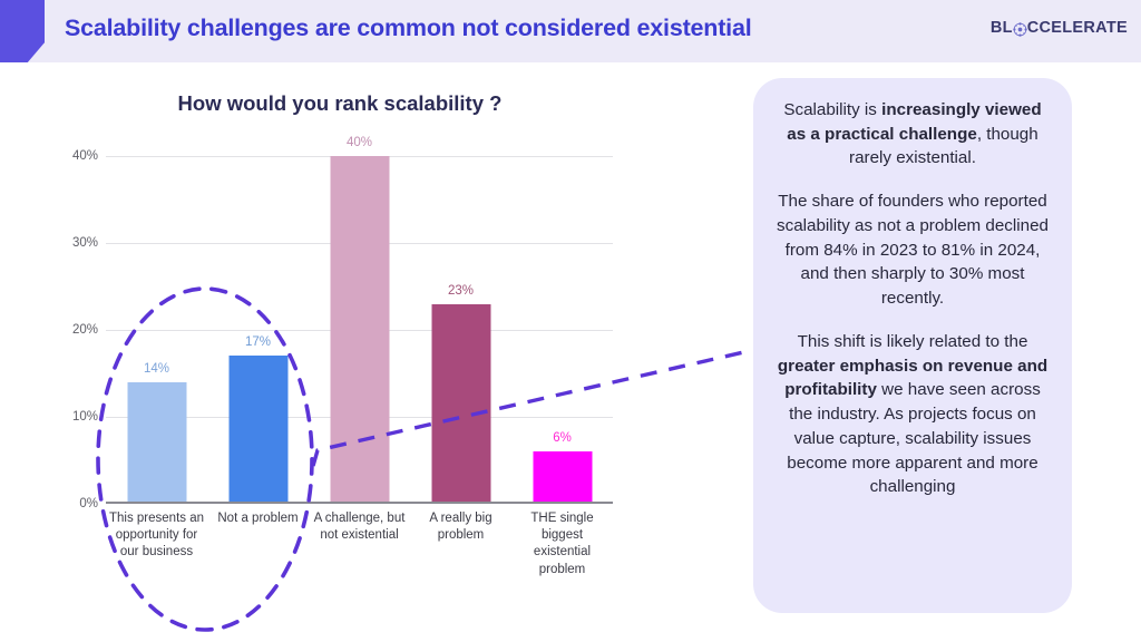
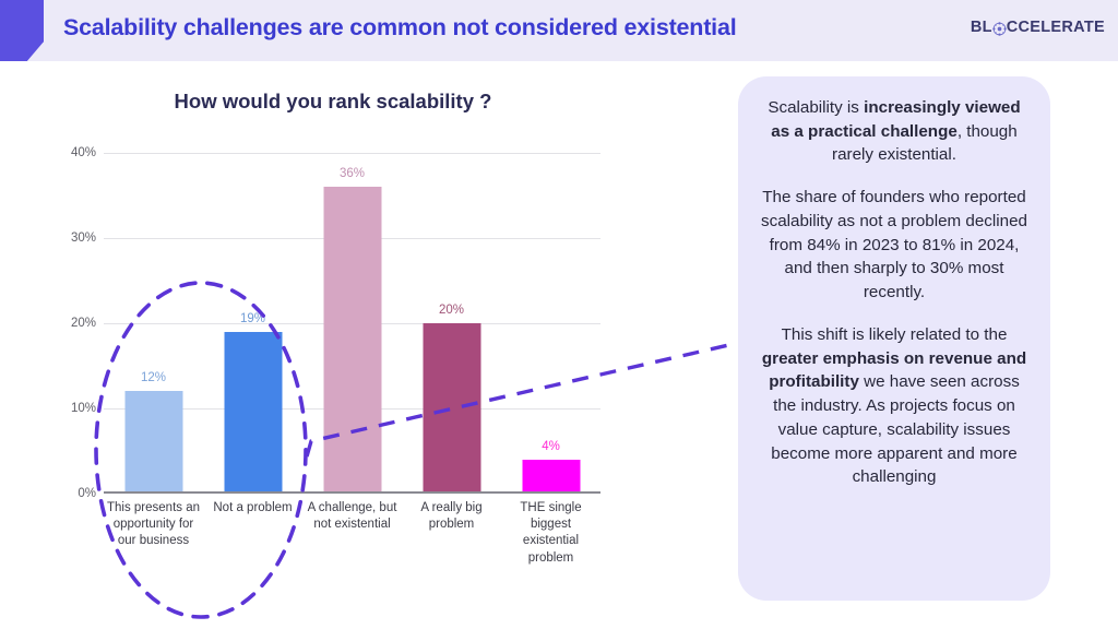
This presents an opportunity for our business: 14% -> 12%
Not a problem: 17% -> 19%
A challenge, but not existential: 40% -> 36%
A really big problem: 23% -> 20%
THE single biggest existential problem: 6% -> 4%
